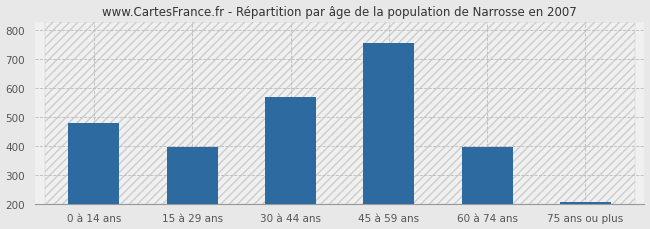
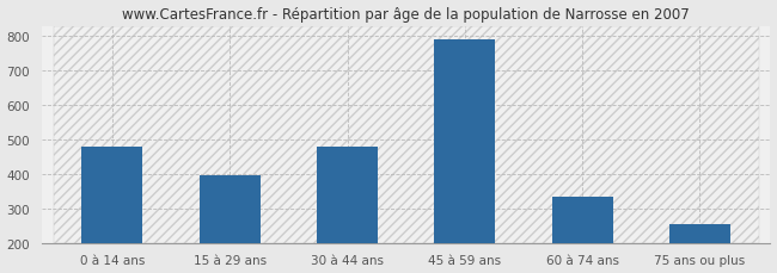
30 à 44 ans: 570 -> 480
45 à 59 ans: 757 -> 790
60 à 74 ans: 397 -> 335
75 ans ou plus: 207 -> 255
